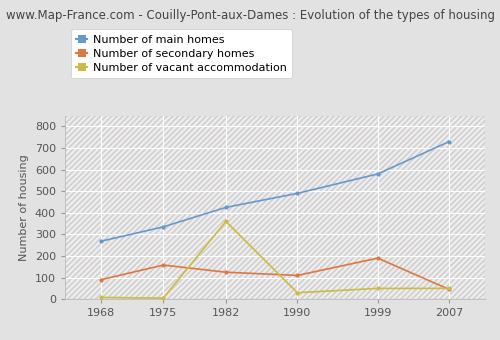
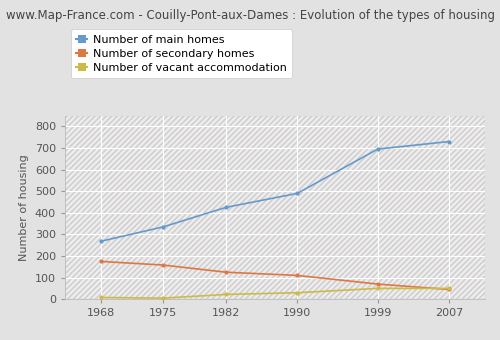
Number of secondary homes/1968: 90 -> 175
Number of vacant accommodation/1982: 360 -> 22
Number of main homes/1999: 580 -> 695
Number of secondary homes/1999: 190 -> 70
